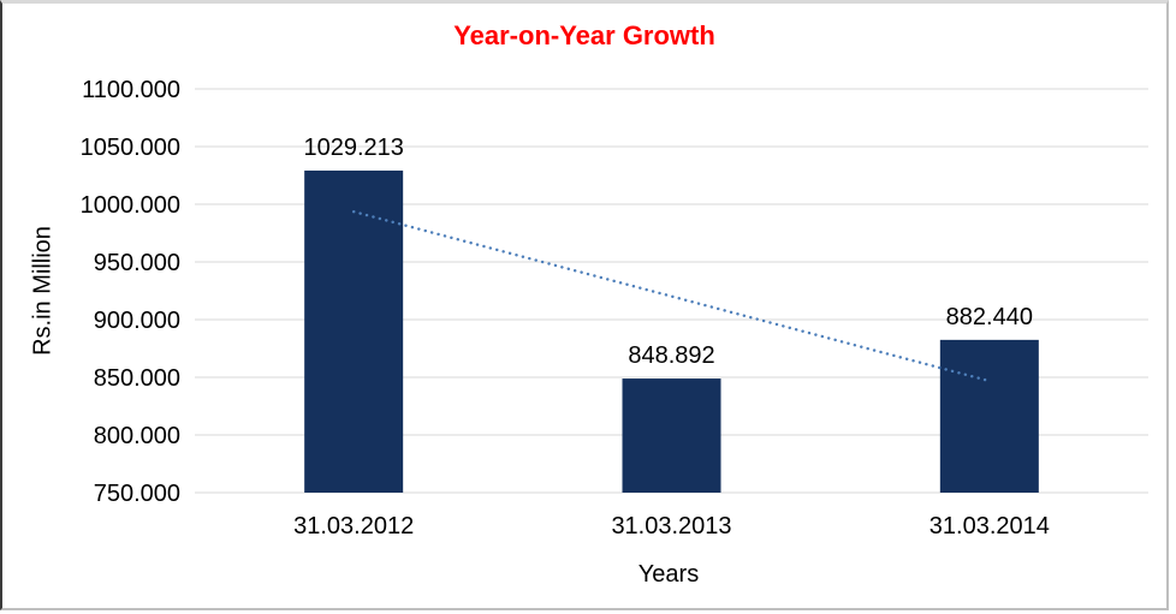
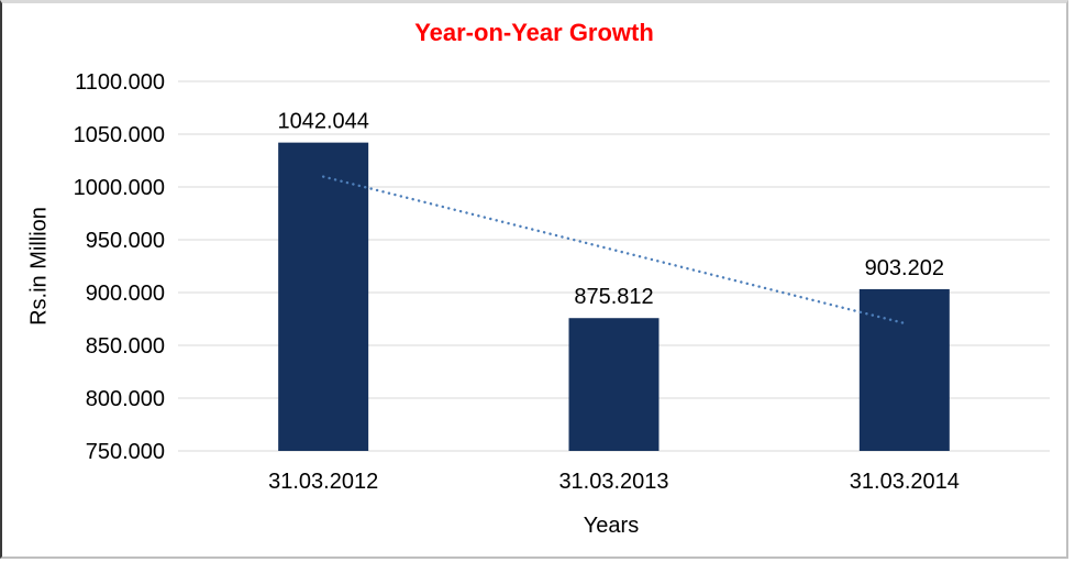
31.03.2012: 1029.213 -> 1042.044
31.03.2013: 848.892 -> 875.812
31.03.2014: 882.440 -> 903.202
